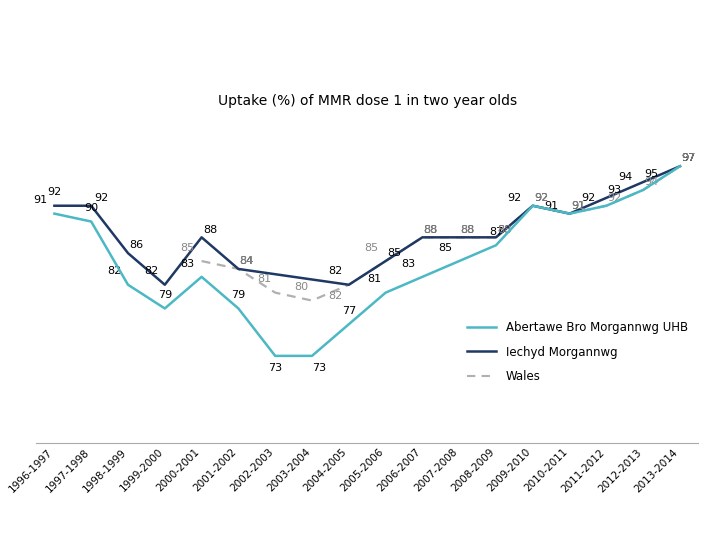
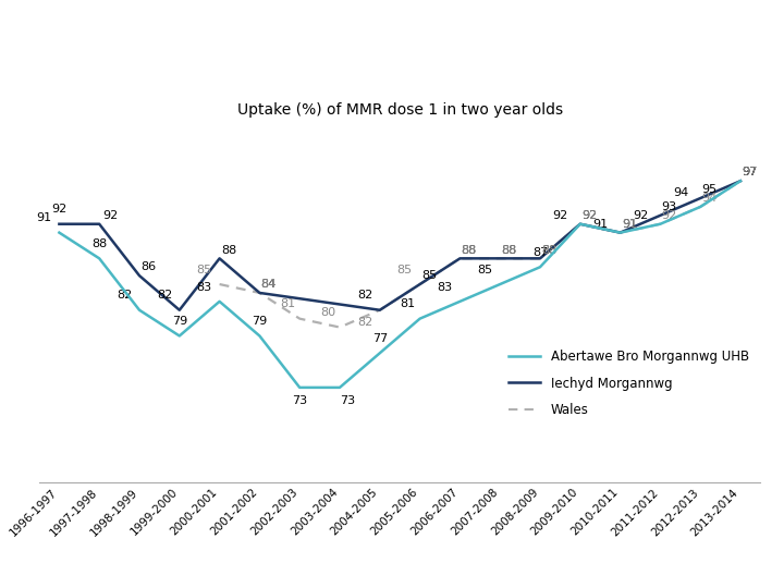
Abertawe Bro Morgannwg UHB/1997-1998: 90 -> 88
